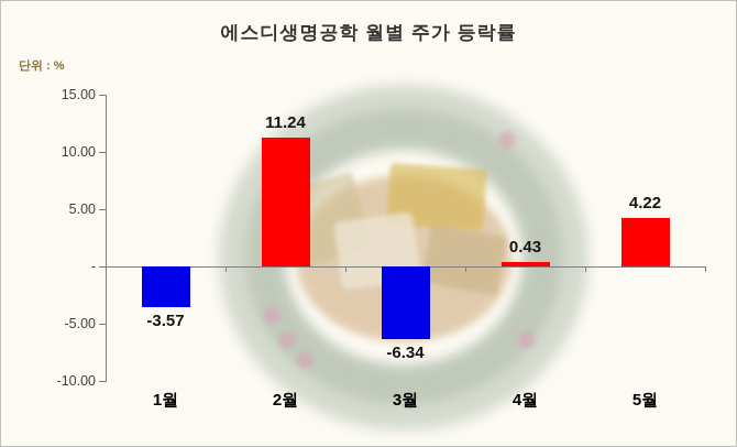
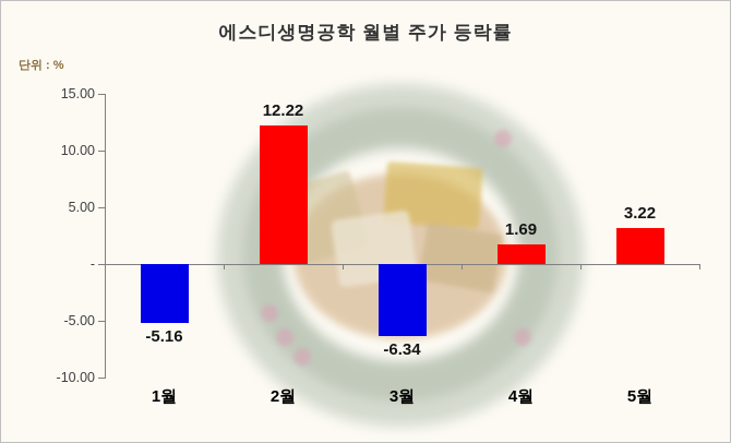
1월: -3.57 -> -5.16
2월: 11.24 -> 12.22
4월: 0.43 -> 1.69
5월: 4.22 -> 3.22
